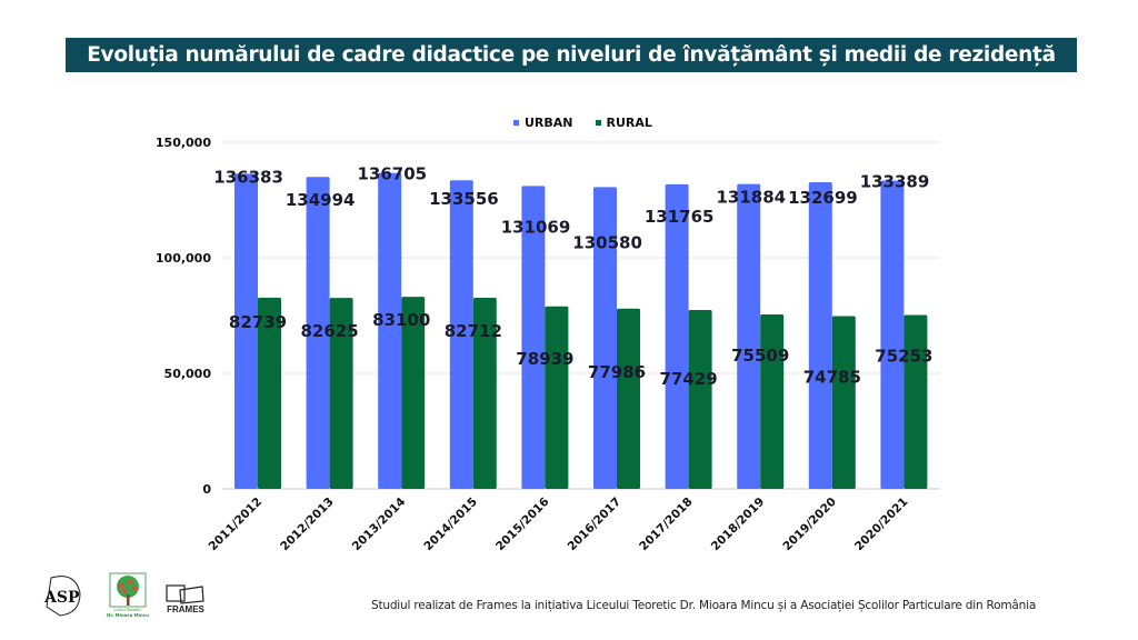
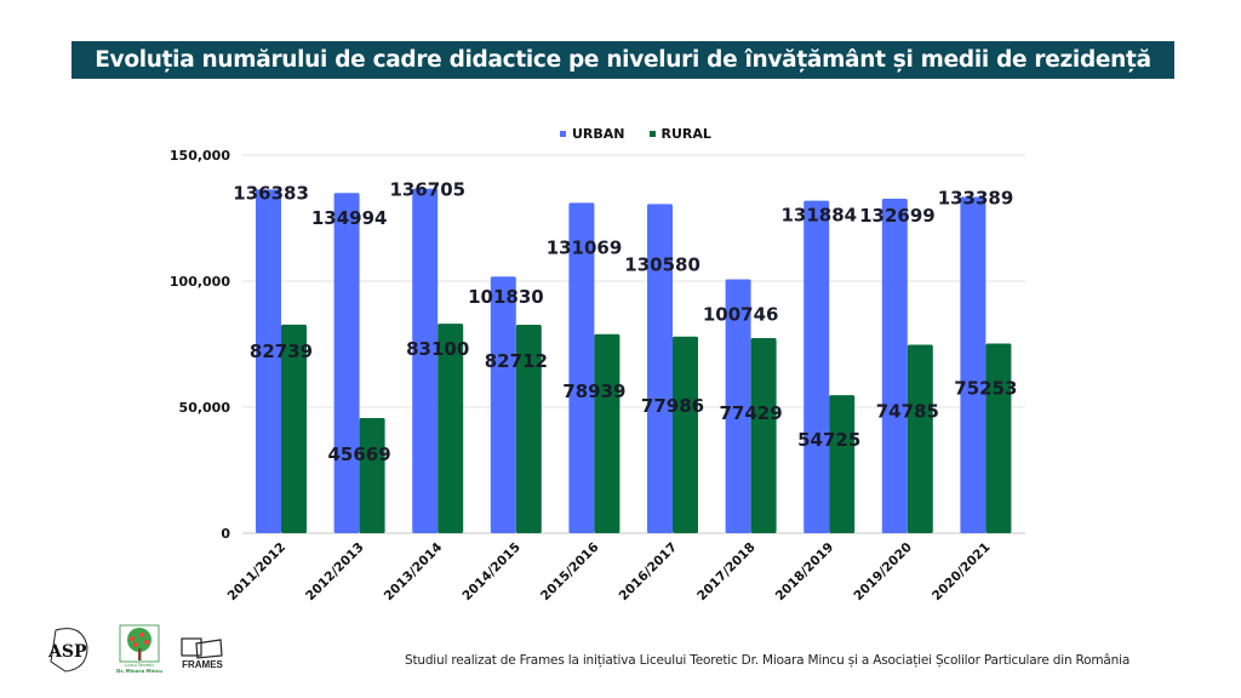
RURAL/2012/2013: 82625 -> 45669
URBAN/2014/2015: 133556 -> 101830
URBAN/2017/2018: 131765 -> 100746
RURAL/2018/2019: 75509 -> 54725
